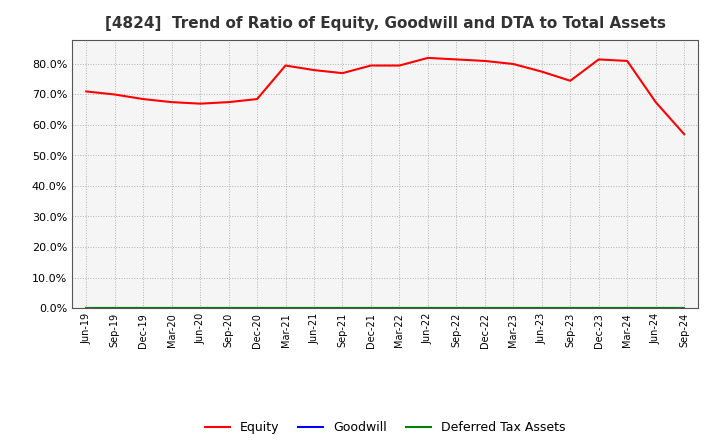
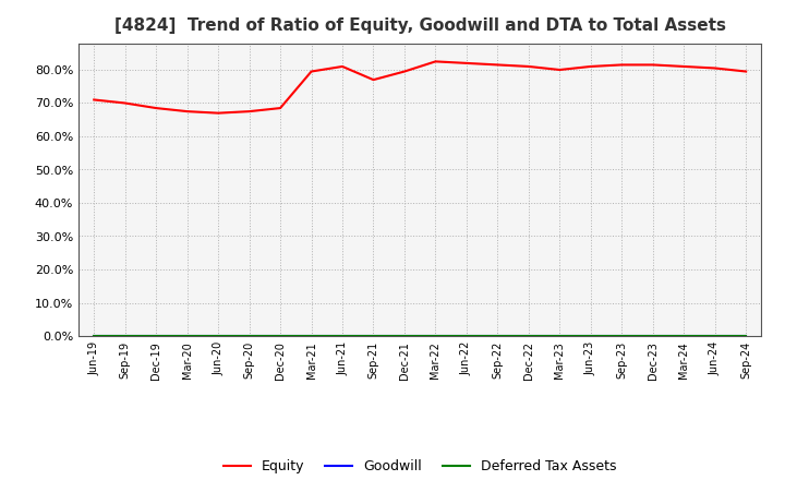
Equity/Jun-21: 78.0% -> 81.0%
Equity/Mar-22: 79.5% -> 82.5%
Equity/Jun-23: 77.5% -> 81.0%
Equity/Sep-23: 74.5% -> 81.5%
Equity/Jun-24: 67.5% -> 80.5%
Equity/Sep-24: 57.0% -> 79.5%
